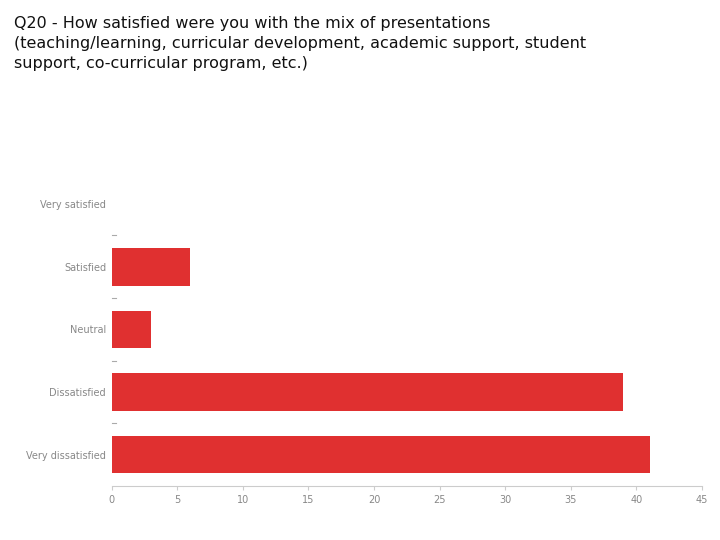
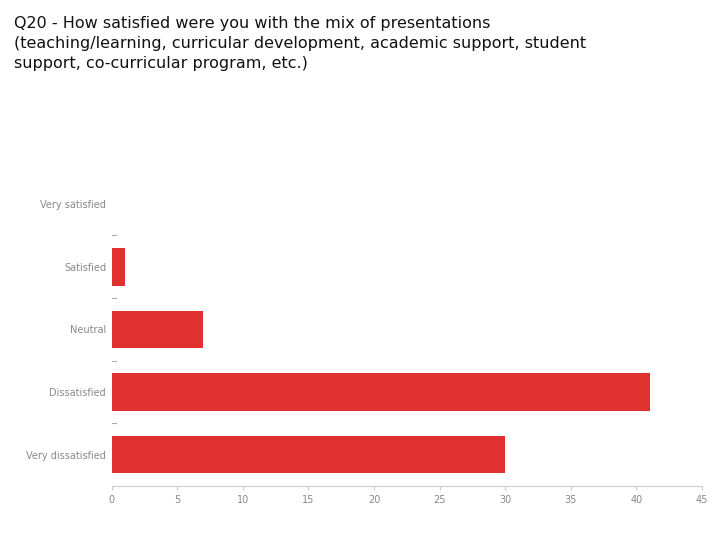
Satisfied: 6 -> 1
Neutral: 3 -> 7
Dissatisfied: 39 -> 41
Very dissatisfied: 41 -> 30
